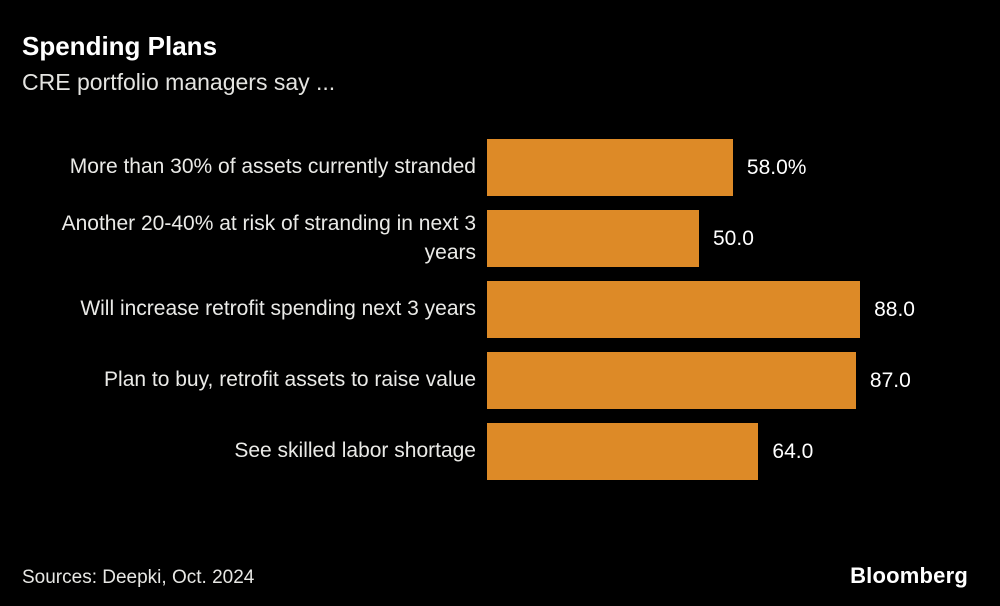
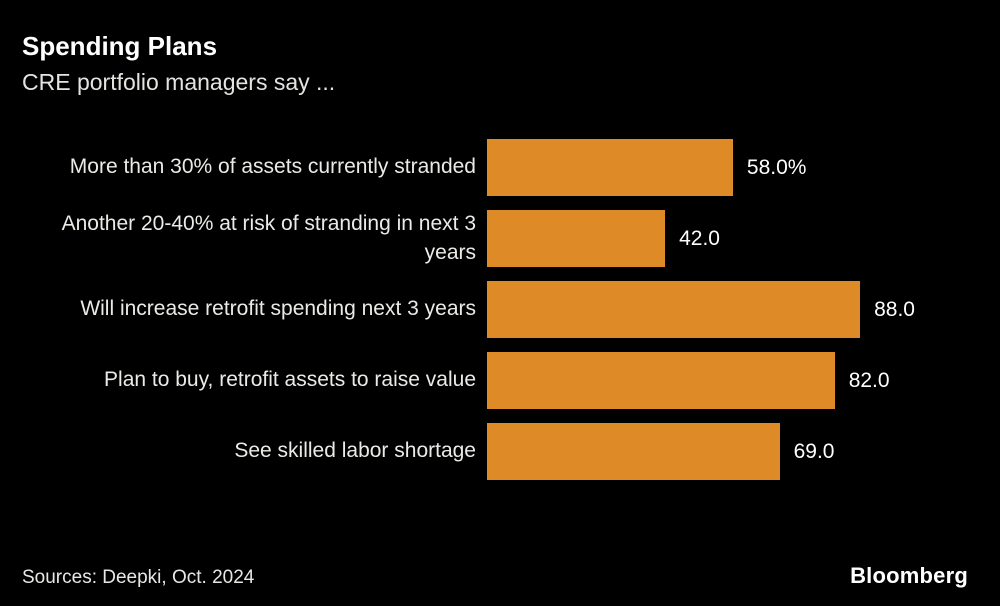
Another 20-40% at risk of stranding in next 3 years: 50.0 -> 42.0
Plan to buy, retrofit assets to raise value: 87.0 -> 82.0
See skilled labor shortage: 64.0 -> 69.0
